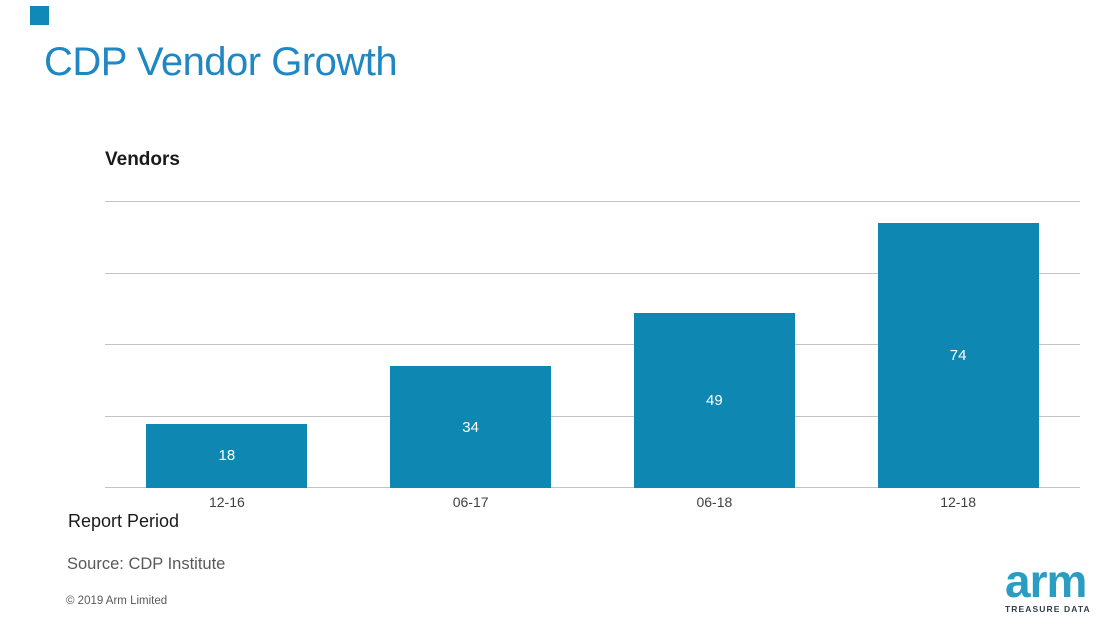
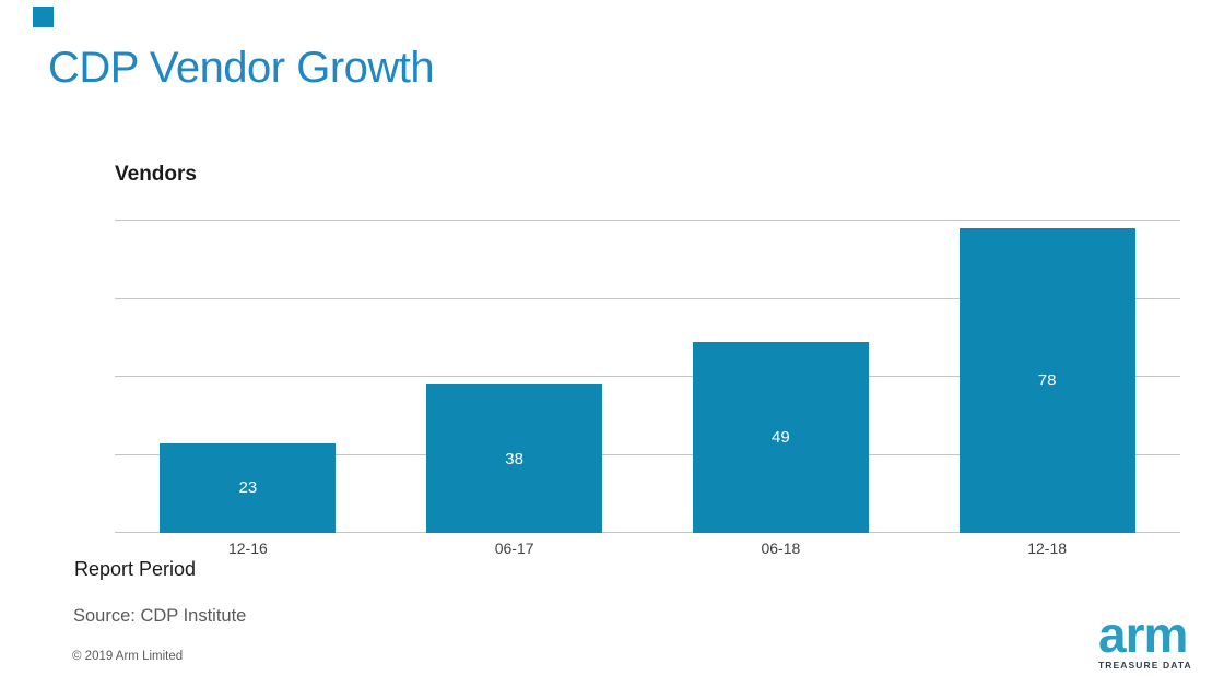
12-16: 18 -> 23
06-17: 34 -> 38
12-18: 74 -> 78
